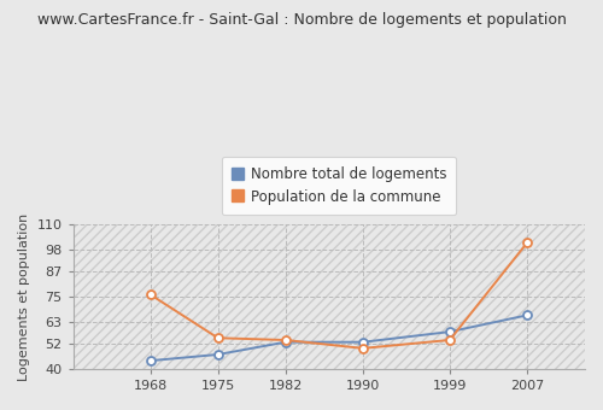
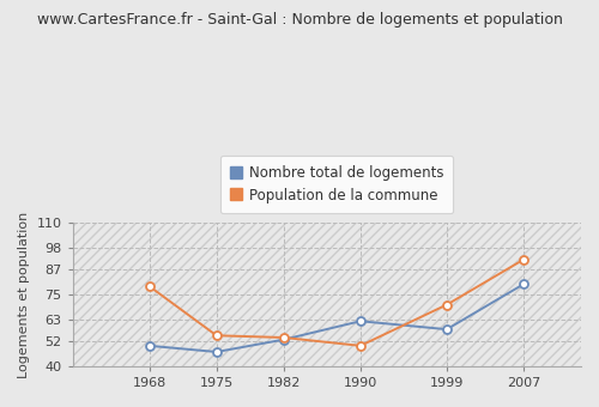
Nombre total de logements/1968: 44 -> 50
Population de la commune/1968: 76 -> 79
Nombre total de logements/1990: 53 -> 62
Population de la commune/1999: 54 -> 70
Nombre total de logements/2007: 66 -> 80
Population de la commune/2007: 101 -> 92
